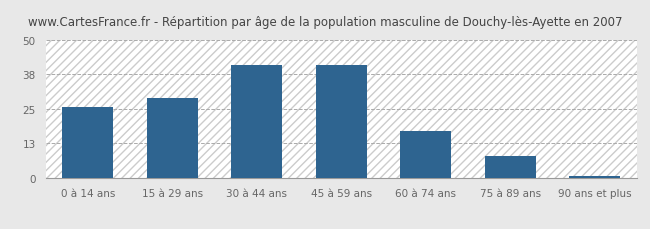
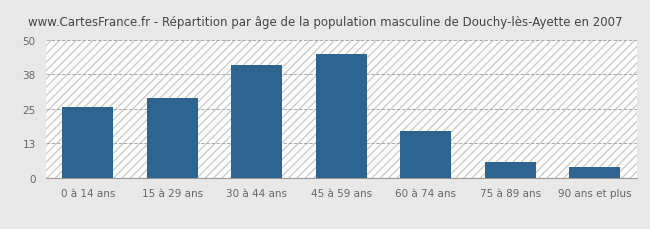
45 à 59 ans: 41 -> 45
75 à 89 ans: 8 -> 6
90 ans et plus: 1 -> 4
